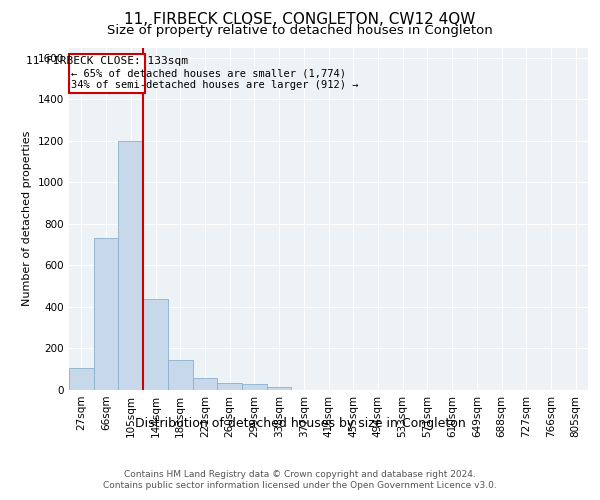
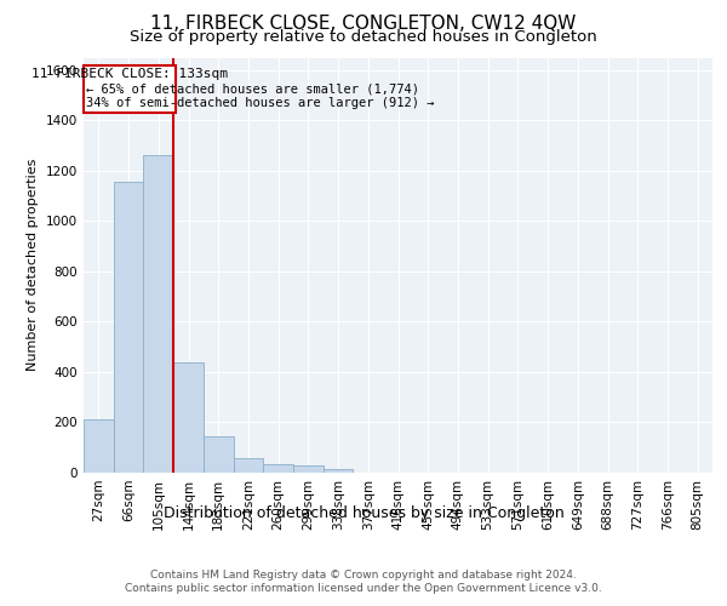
27sqm: 105 -> 210
66sqm: 730 -> 1155
105sqm: 1200 -> 1260
